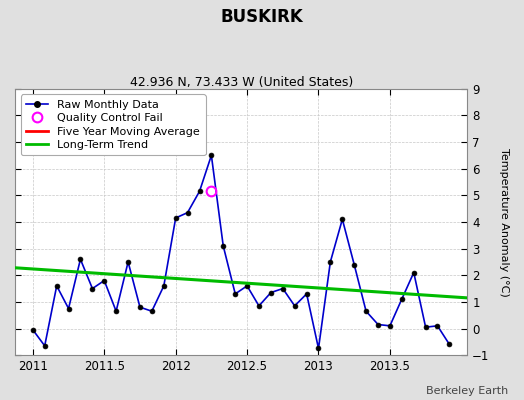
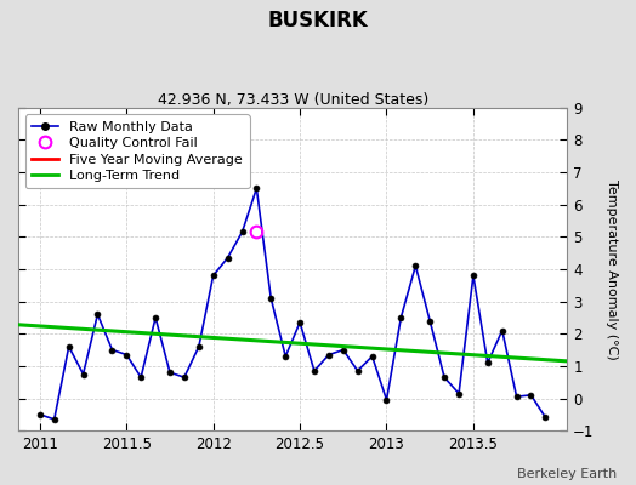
2011: -0.05 -> -0.50
2011.5: 1.80 -> 1.35
2012: 4.15 -> 3.80
2012.5: 1.60 -> 2.35
2013: -0.75 -> -0.05
2013.5: 0.10 -> 3.80
